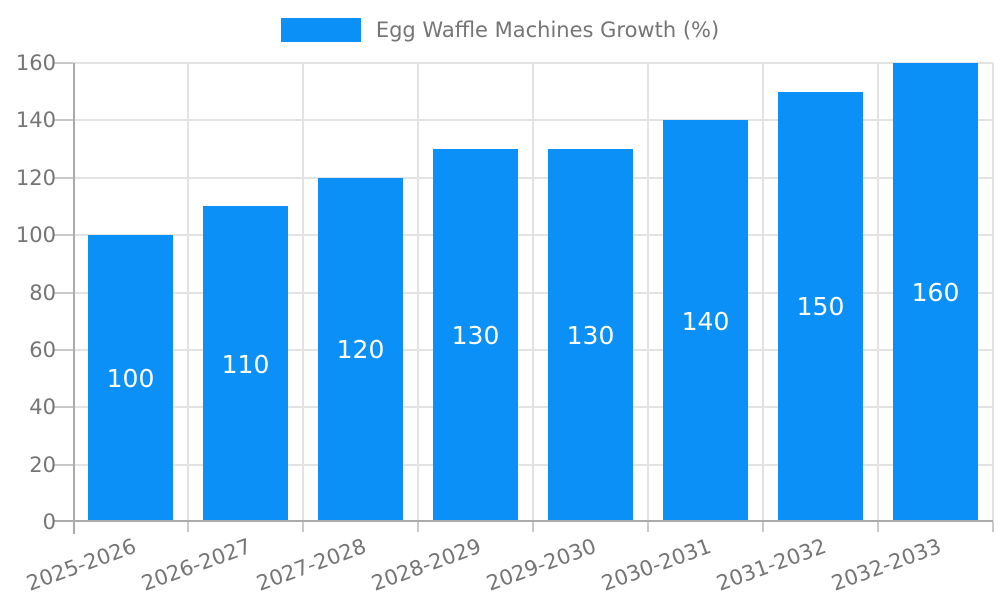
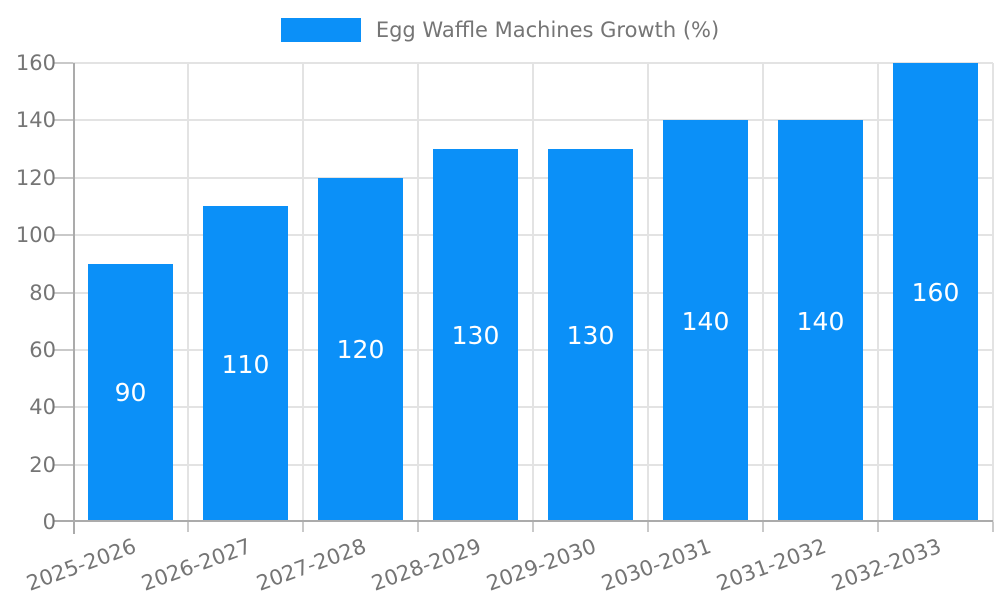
2025-2026: 100 -> 90
2031-2032: 150 -> 140
